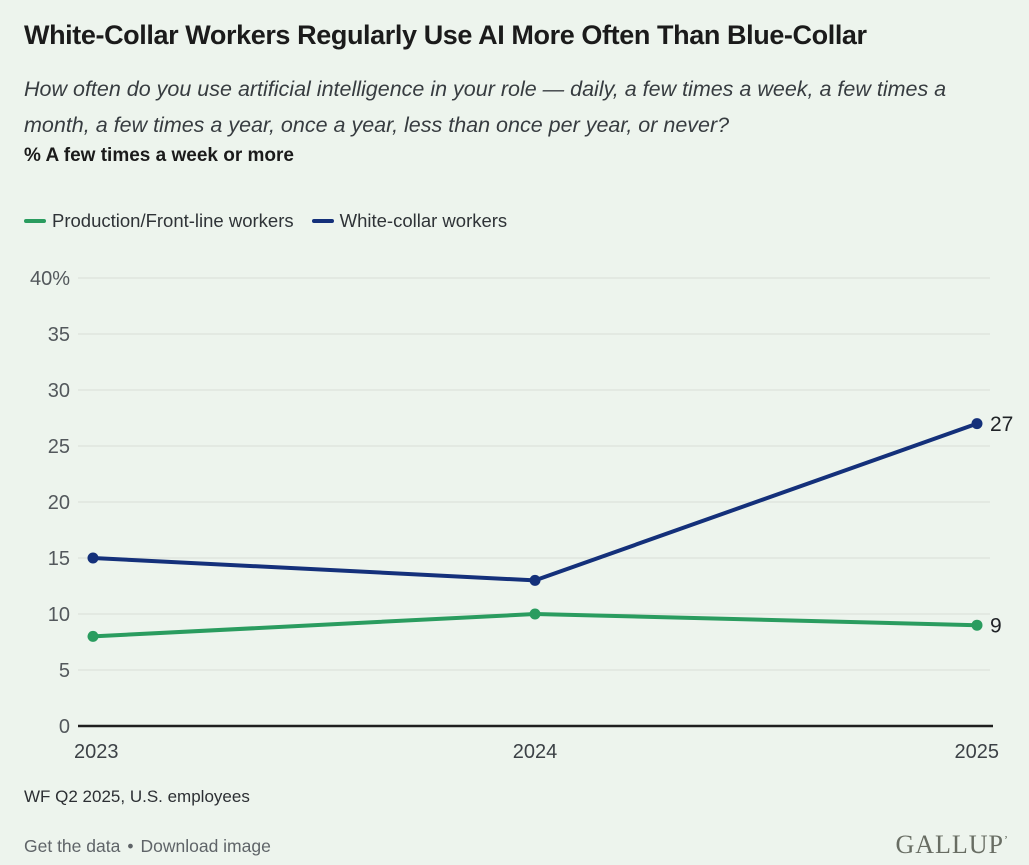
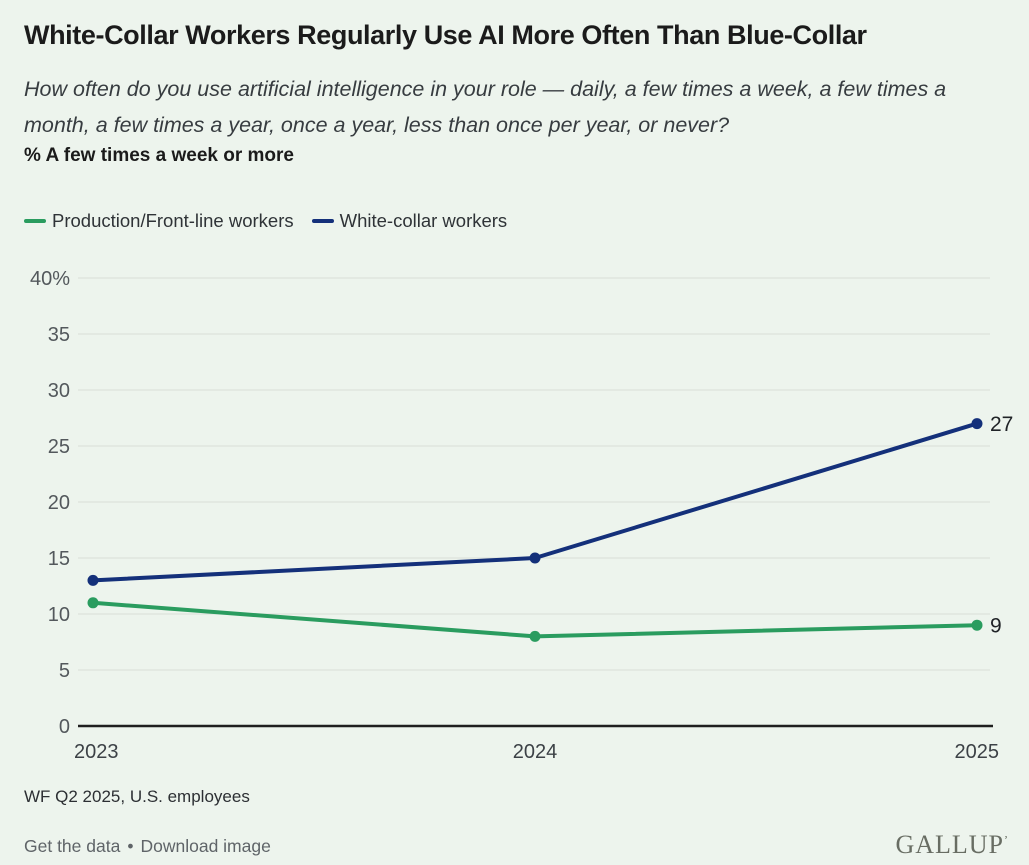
Production/Front-line workers/2023: 8% -> 11%
White-collar workers/2023: 15% -> 13%
Production/Front-line workers/2024: 10% -> 8%
White-collar workers/2024: 13% -> 15%
